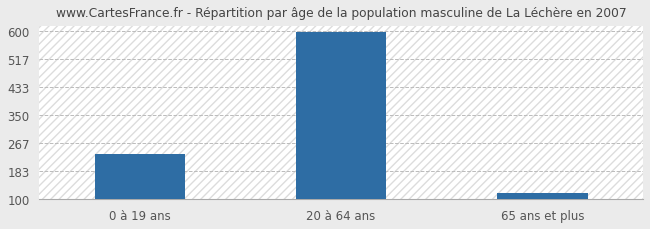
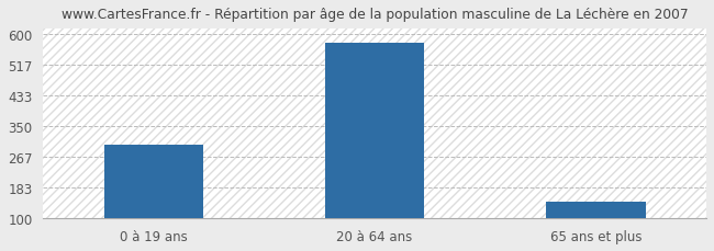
0 à 19 ans: 233 -> 300
20 à 64 ans: 596 -> 575
65 ans et plus: 120 -> 145
